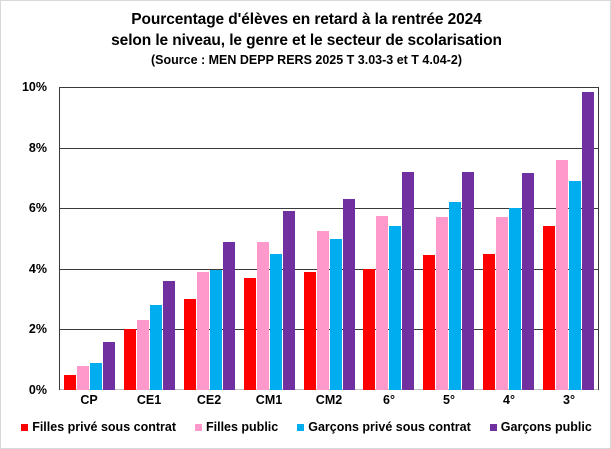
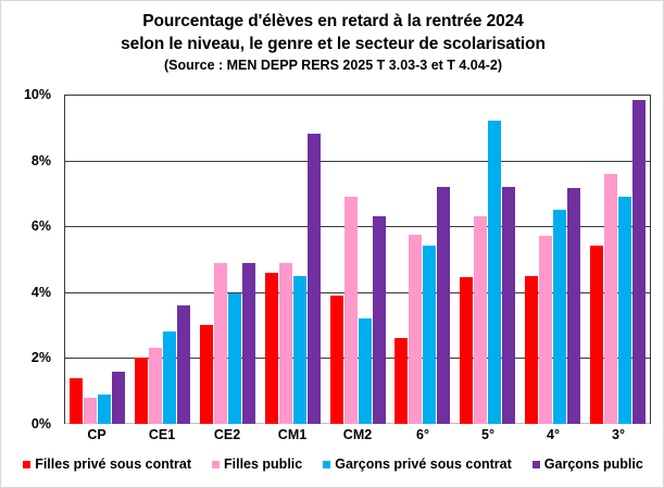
Filles privé sous contrat/CP: 0.5% -> 1.4%
Filles public/CE2: 3.9% -> 4.9%
Filles privé sous contrat/CM1: 3.7% -> 4.6%
Garçons public/CM1: 5.9% -> 8.8%
Filles public/CM2: 5.2% -> 6.9%
Garçons privé sous contrat/CM2: 5.0% -> 3.2%
Filles privé sous contrat/6°: 4.0% -> 2.6%
Filles public/5°: 5.7% -> 6.3%
Garçons privé sous contrat/5°: 6.2% -> 9.2%
Garçons privé sous contrat/4°: 6.0% -> 6.5%
